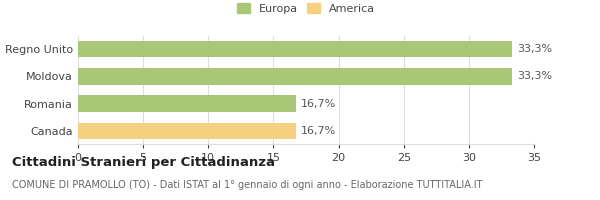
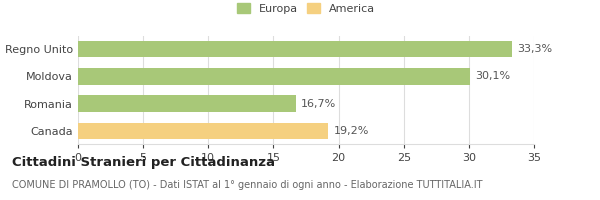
Moldova: 33,3% -> 30,1%
Canada: 16,7% -> 19,2%
